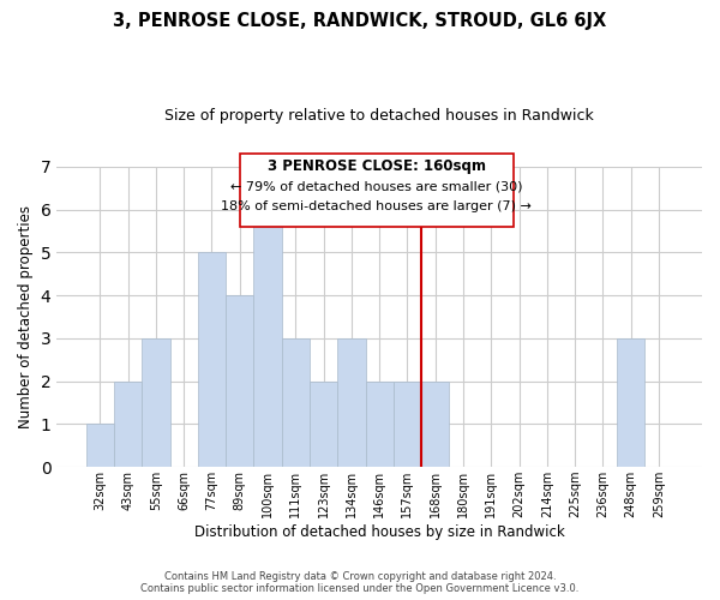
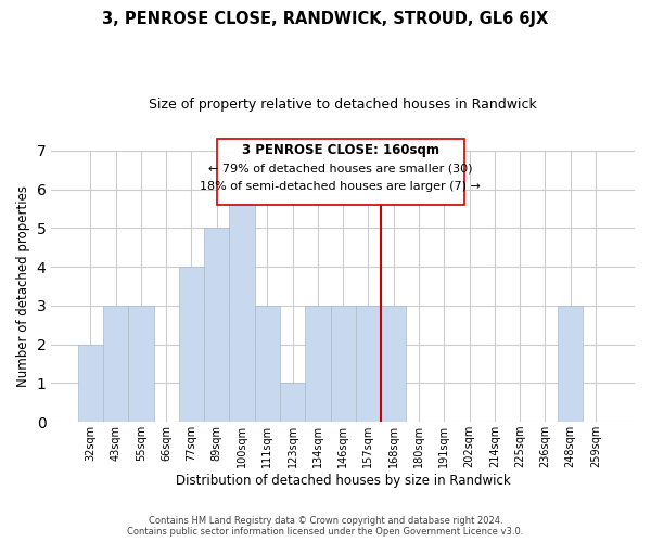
32sqm: 1 -> 2
43sqm: 2 -> 3
77sqm: 5 -> 4
89sqm: 4 -> 5
123sqm: 2 -> 1
146sqm: 2 -> 3
157sqm: 2 -> 3
168sqm: 2 -> 3
